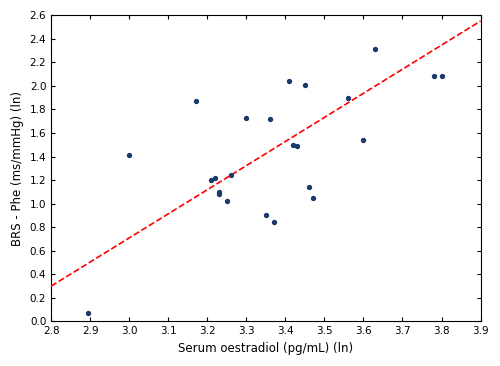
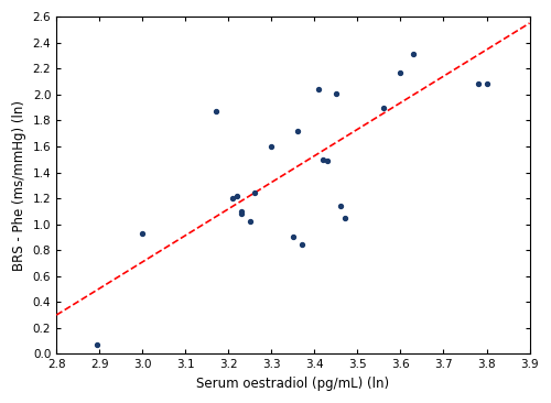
3.0: 1.41 -> 0.93
3.3: 1.73 -> 1.60
3.6: 1.54 -> 2.17
